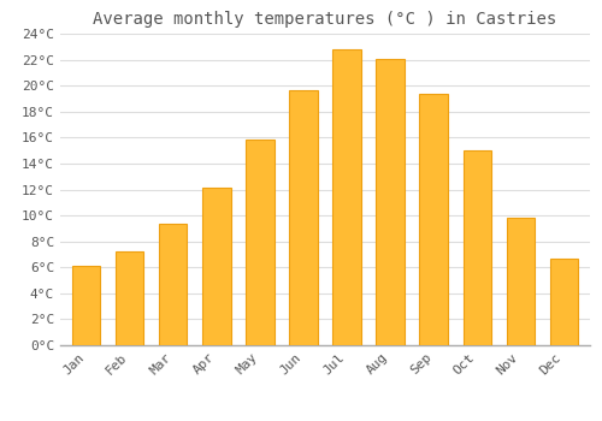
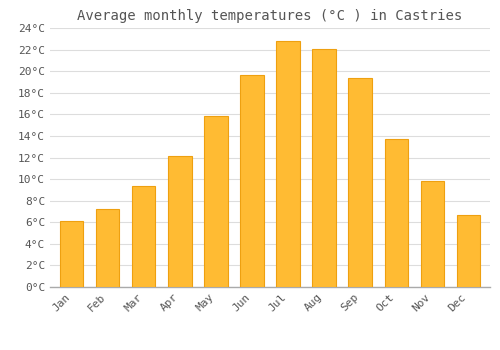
Oct: 15.0°C -> 13.7°C
